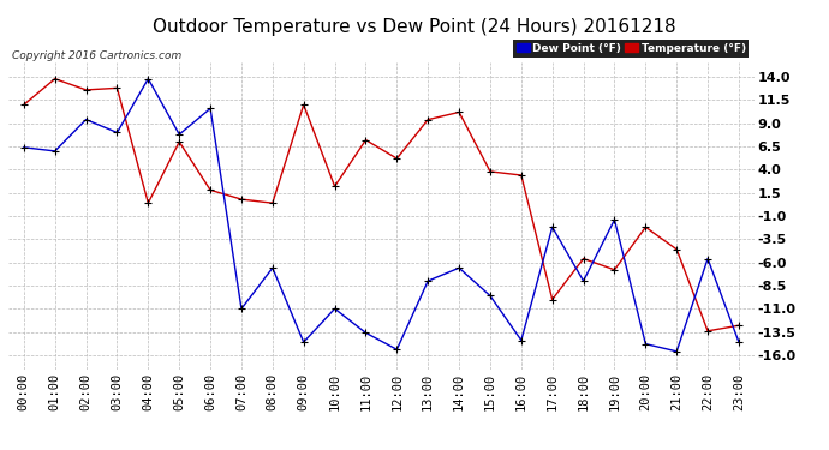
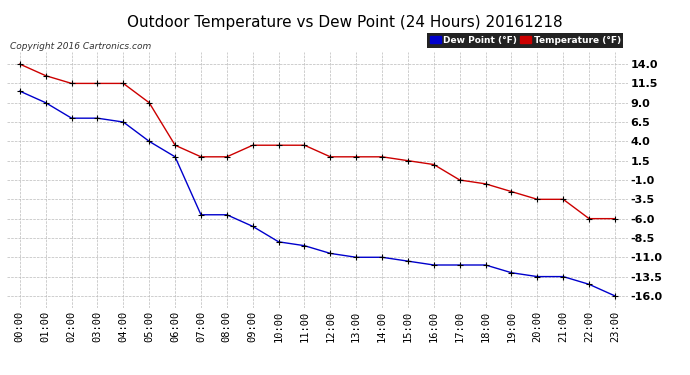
Temperature (°F)/00:00: 11.0 -> 14.0
Dew Point (°F)/00:00: 6.4 -> 10.5
Temperature (°F)/01:00: 13.8 -> 12.5
Dew Point (°F)/01:00: 6.0 -> 9.0
Temperature (°F)/02:00: 12.6 -> 11.5
Dew Point (°F)/02:00: 9.4 -> 7.0
Temperature (°F)/03:00: 12.8 -> 11.5
Dew Point (°F)/03:00: 8.0 -> 7.0
Temperature (°F)/04:00: 0.4 -> 11.5
Dew Point (°F)/04:00: 13.8 -> 6.5
Temperature (°F)/05:00: 7.0 -> 9.0
Dew Point (°F)/05:00: 7.8 -> 4.0
Temperature (°F)/06:00: 1.8 -> 3.5
Dew Point (°F)/06:00: 10.6 -> 2.0
Temperature (°F)/07:00: 0.8 -> 2.0
Dew Point (°F)/07:00: -11.0 -> -5.5
Temperature (°F)/08:00: 0.4 -> 2.0
Dew Point (°F)/08:00: -6.6 -> -5.5
Temperature (°F)/09:00: 11.0 -> 3.5
Dew Point (°F)/09:00: -14.6 -> -7.0
Temperature (°F)/10:00: 2.2 -> 3.5
Dew Point (°F)/10:00: -11.0 -> -9.0
Temperature (°F)/11:00: 7.2 -> 3.5
Dew Point (°F)/11:00: -13.6 -> -9.5
Temperature (°F)/12:00: 5.2 -> 2.0
Dew Point (°F)/12:00: -15.4 -> -10.5
Temperature (°F)/13:00: 9.4 -> 2.0
Dew Point (°F)/13:00: -8.0 -> -11.0
Temperature (°F)/14:00: 10.2 -> 2.0
Dew Point (°F)/14:00: -6.6 -> -11.0
Temperature (°F)/15:00: 3.8 -> 1.5
Dew Point (°F)/15:00: -9.6 -> -11.5
Temperature (°F)/16:00: 3.4 -> 1.0
Dew Point (°F)/16:00: -14.4 -> -12.0
Temperature (°F)/17:00: -10.0 -> -1.0
Dew Point (°F)/17:00: -2.2 -> -12.0
Temperature (°F)/18:00: -5.6 -> -1.5
Dew Point (°F)/18:00: -8.0 -> -12.0
Temperature (°F)/19:00: -6.8 -> -2.5
Dew Point (°F)/19:00: -1.4 -> -13.0
Temperature (°F)/20:00: -2.2 -> -3.5
Dew Point (°F)/20:00: -14.8 -> -13.5
Temperature (°F)/21:00: -4.6 -> -3.5
Dew Point (°F)/21:00: -15.6 -> -13.5
Temperature (°F)/22:00: -13.4 -> -6.0
Dew Point (°F)/22:00: -5.6 -> -14.5
Temperature (°F)/23:00: -12.8 -> -6.0
Dew Point (°F)/23:00: -14.6 -> -16.0
